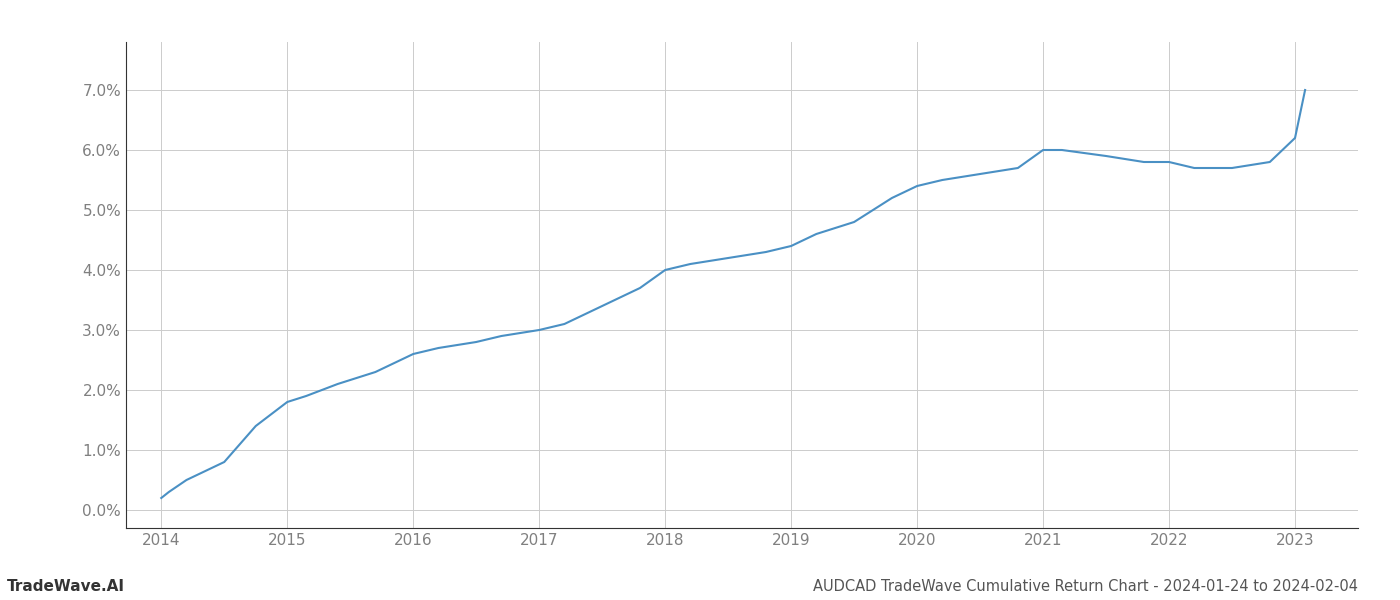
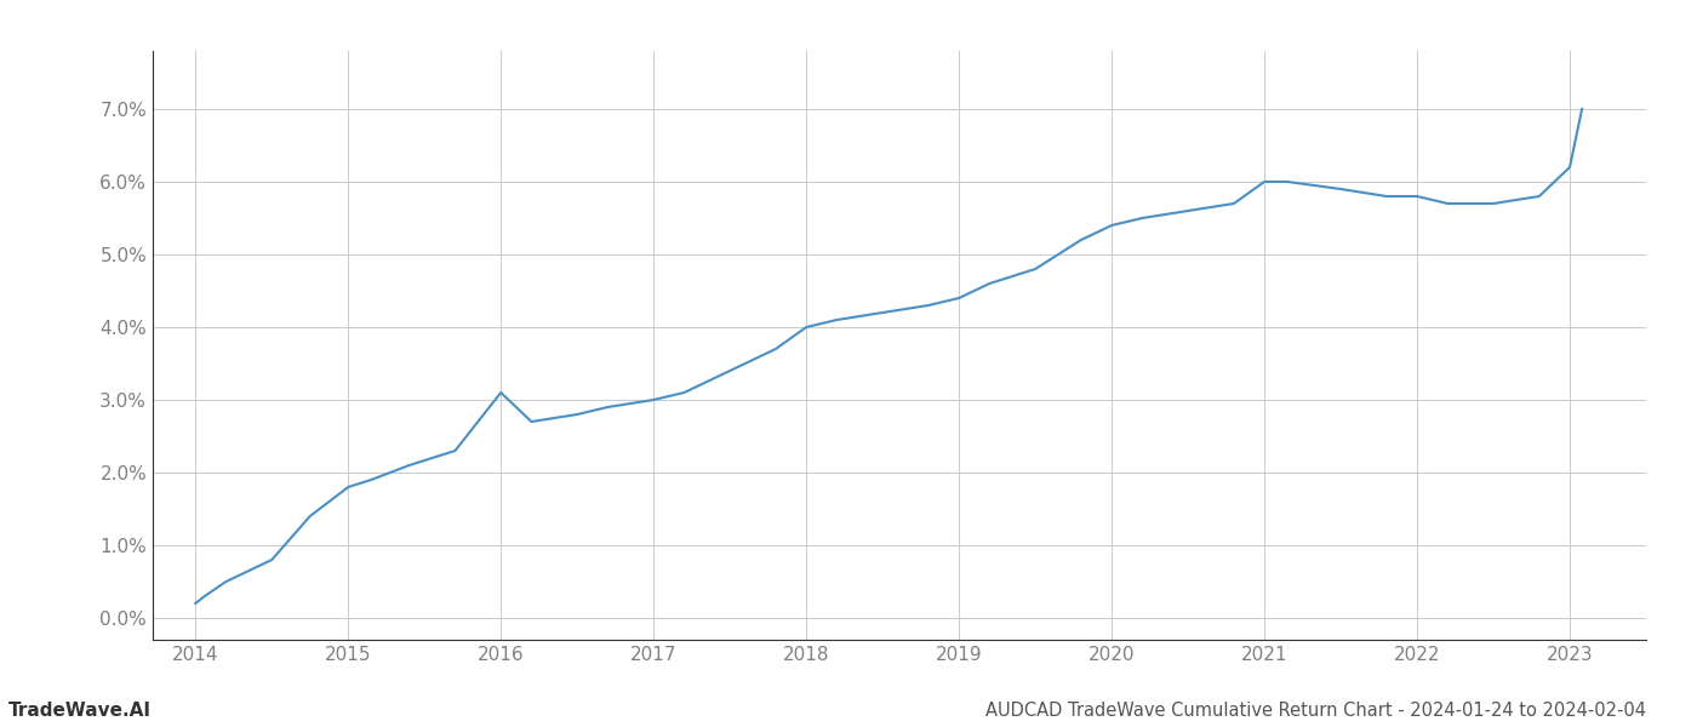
2016: 2.6% -> 3.1%
